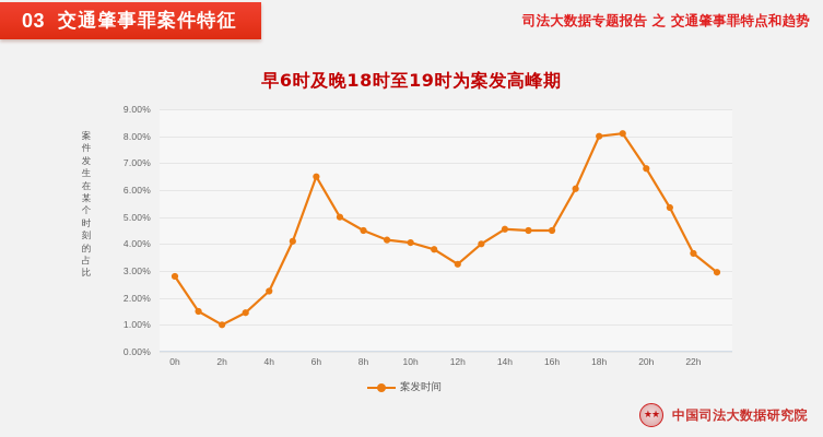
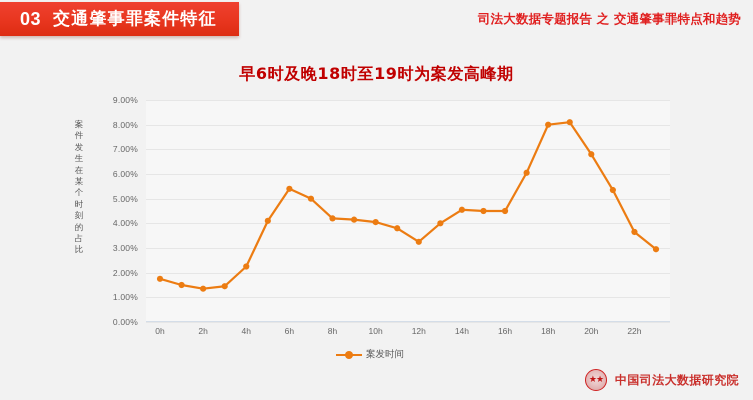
0h: 2.8% -> 1.8%
2h: 1.0% -> 1.4%
6h: 6.5% -> 5.4%
8h: 4.5% -> 4.2%
